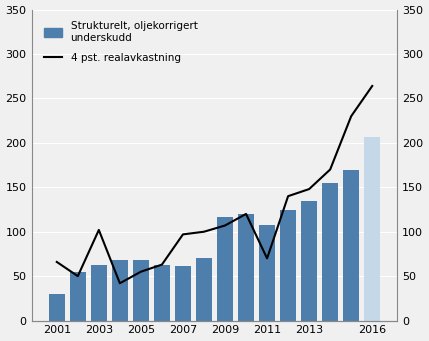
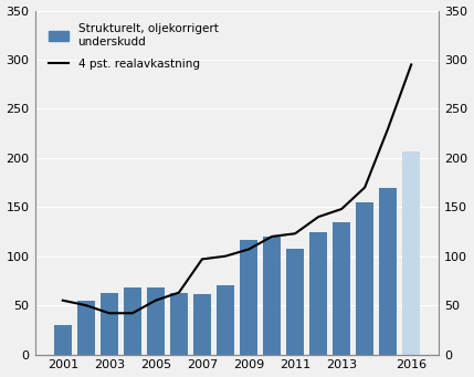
4 pst. realavkastning/2001: 66 -> 55
4 pst. realavkastning/2003: 102 -> 42
4 pst. realavkastning/2011: 70 -> 123
4 pst. realavkastning/2016: 264 -> 295
